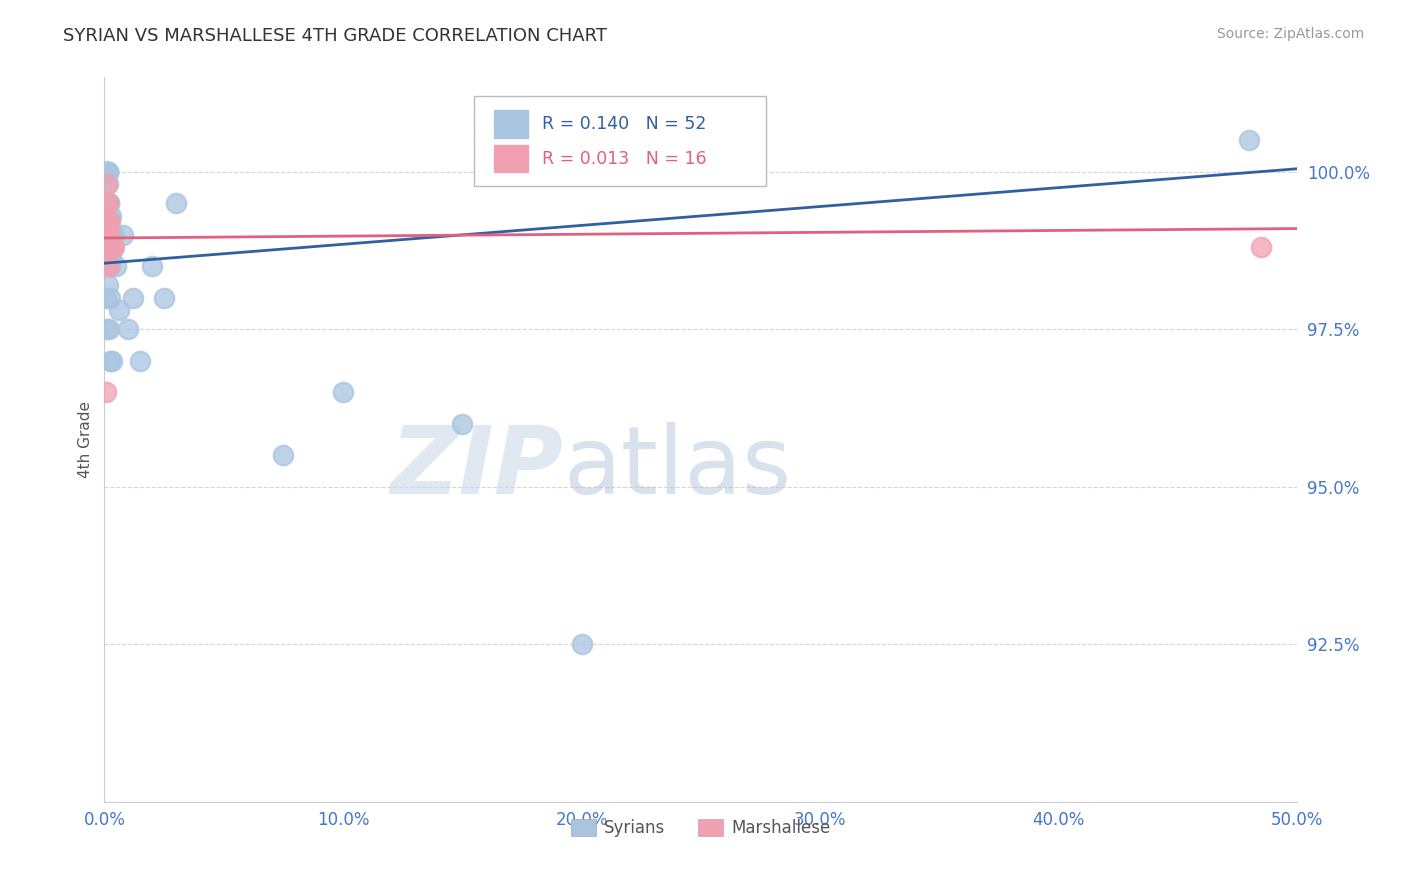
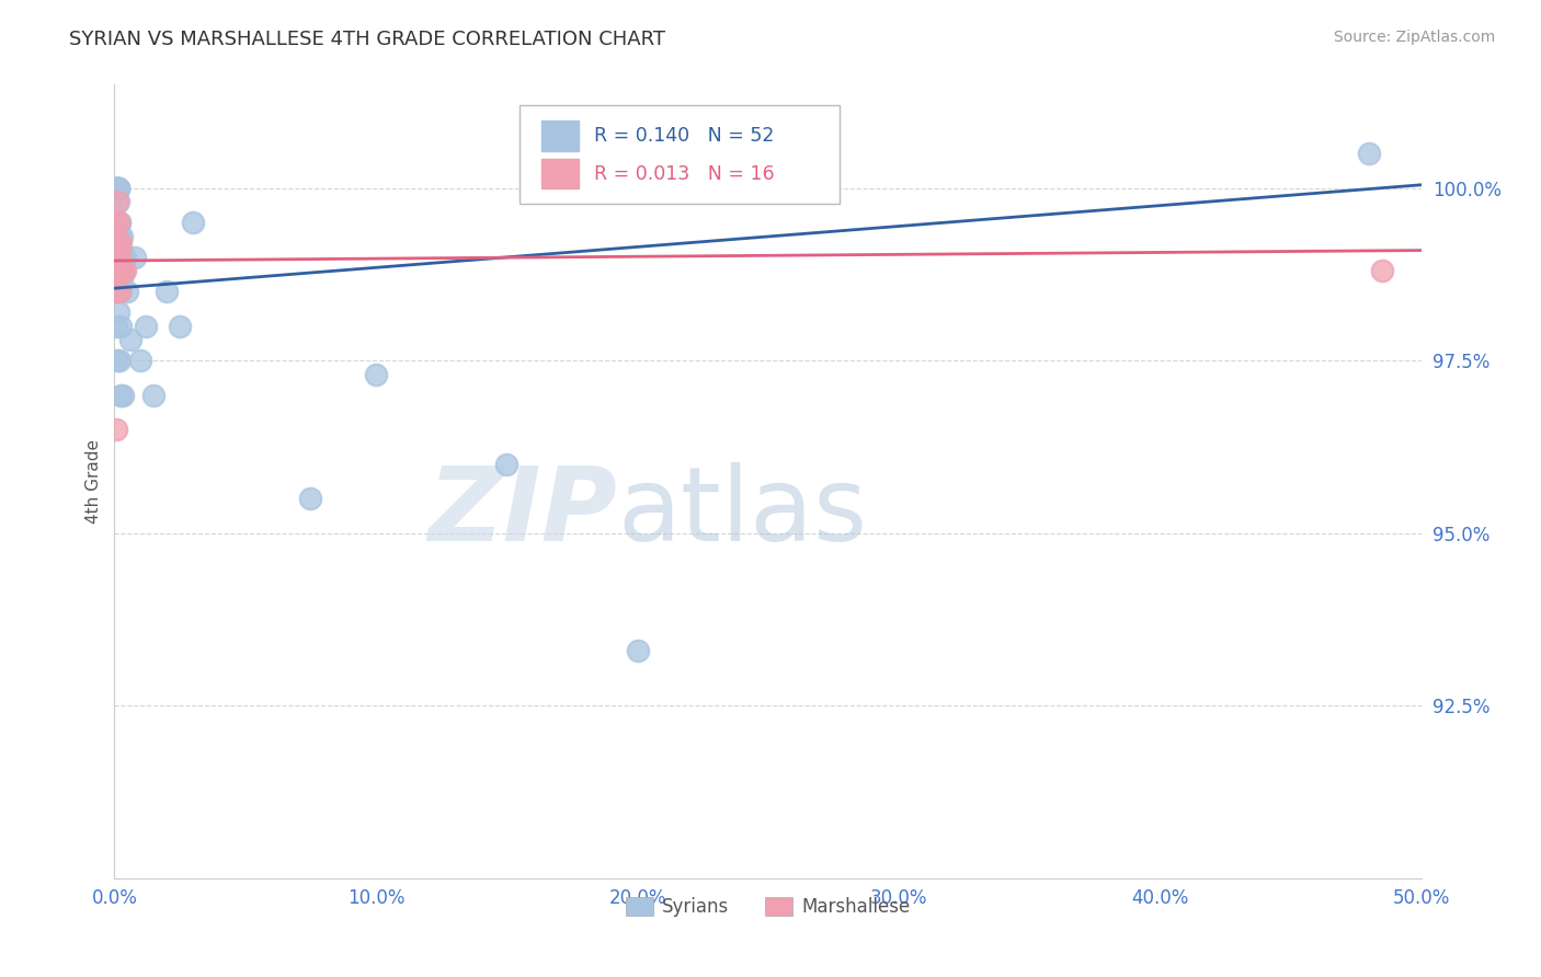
Syrians/10.0%: 96.5% -> 97.3%
Syrians/20.0%: 92.5% -> 93.3%
